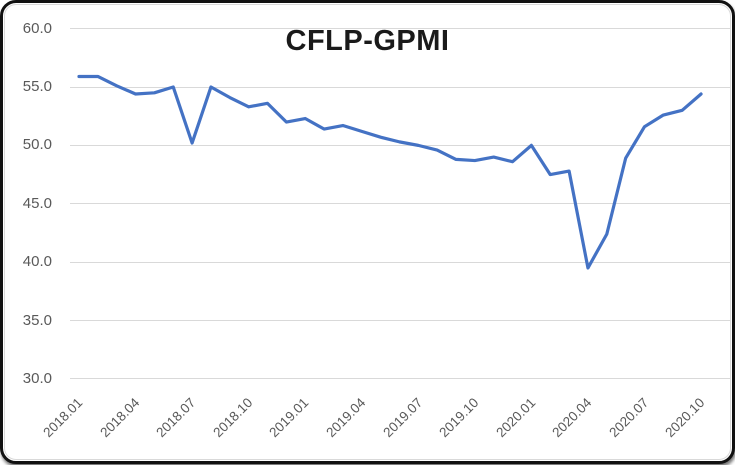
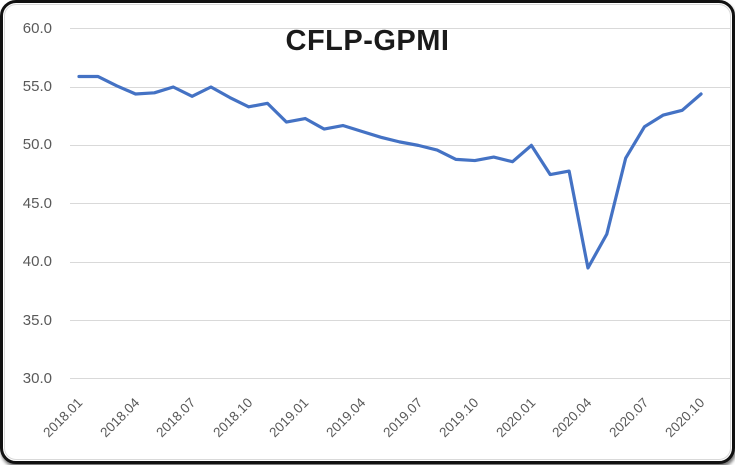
2018.07: 50.2 -> 54.2
